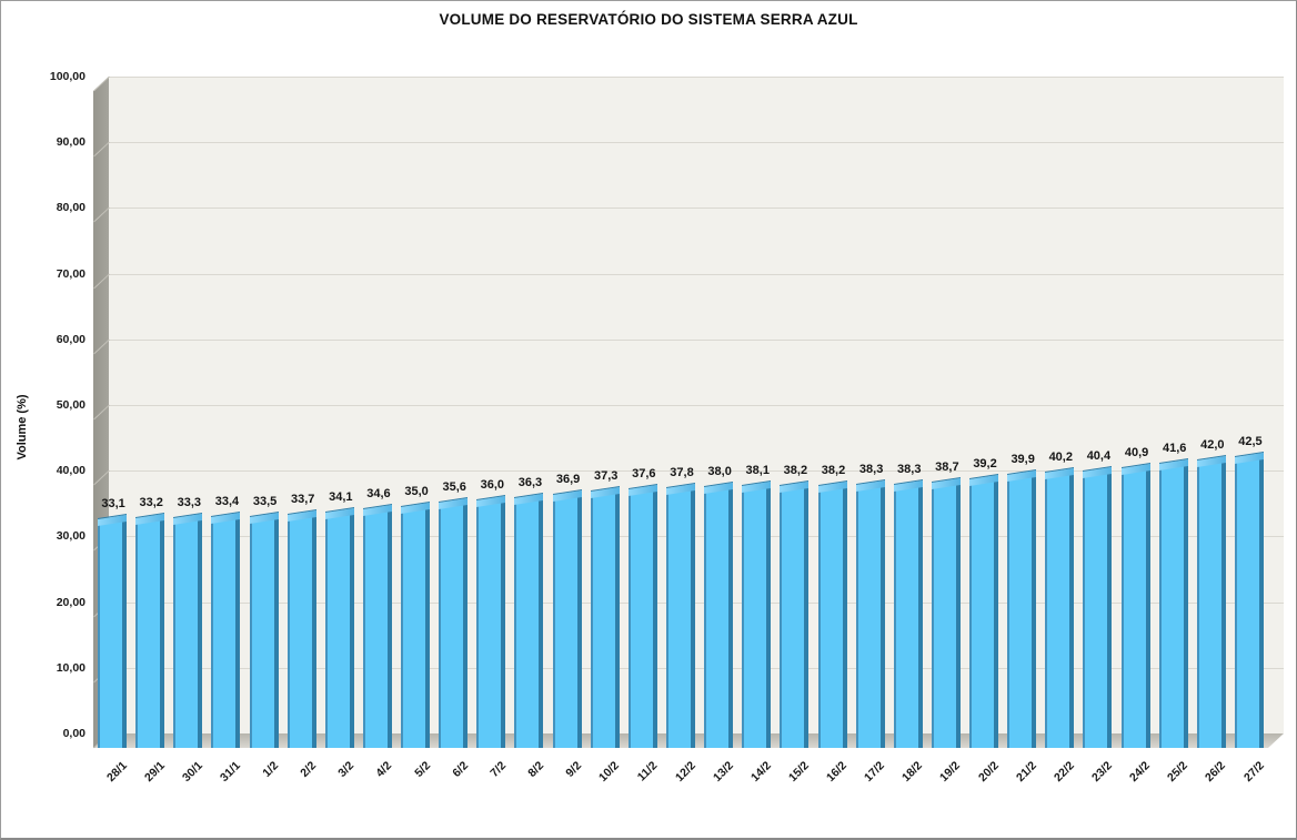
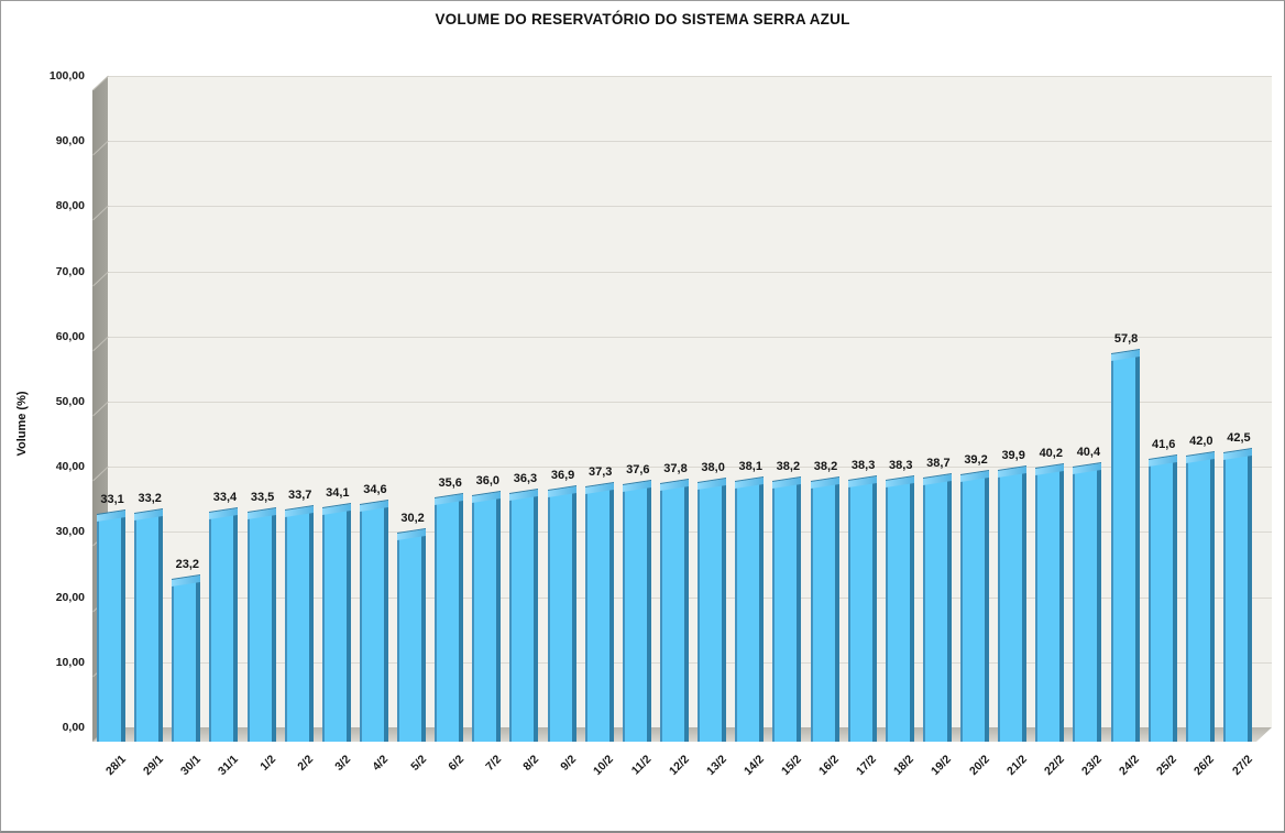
30/1: 33,3 -> 23,2
5/2: 35,0 -> 30,2
24/2: 40,9 -> 57,8
